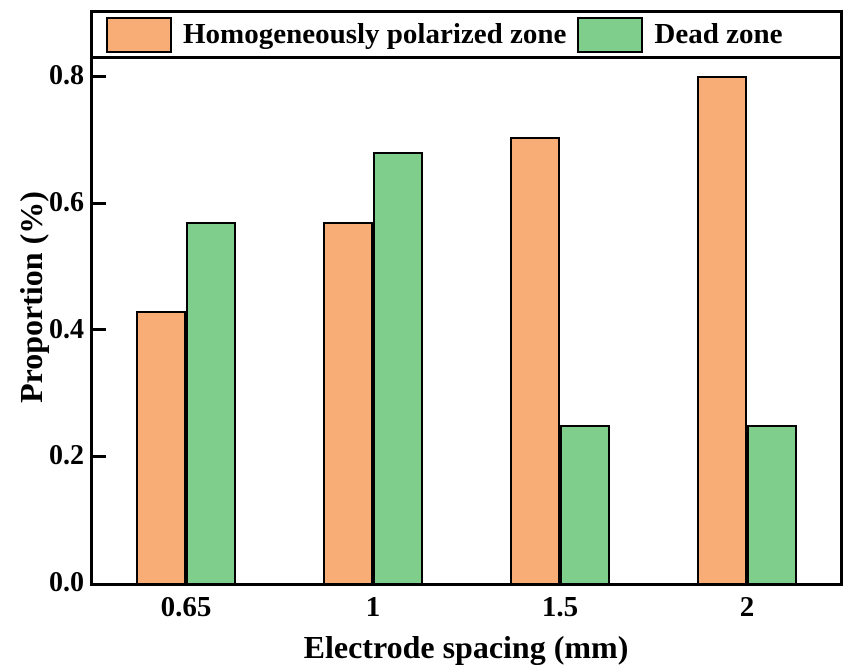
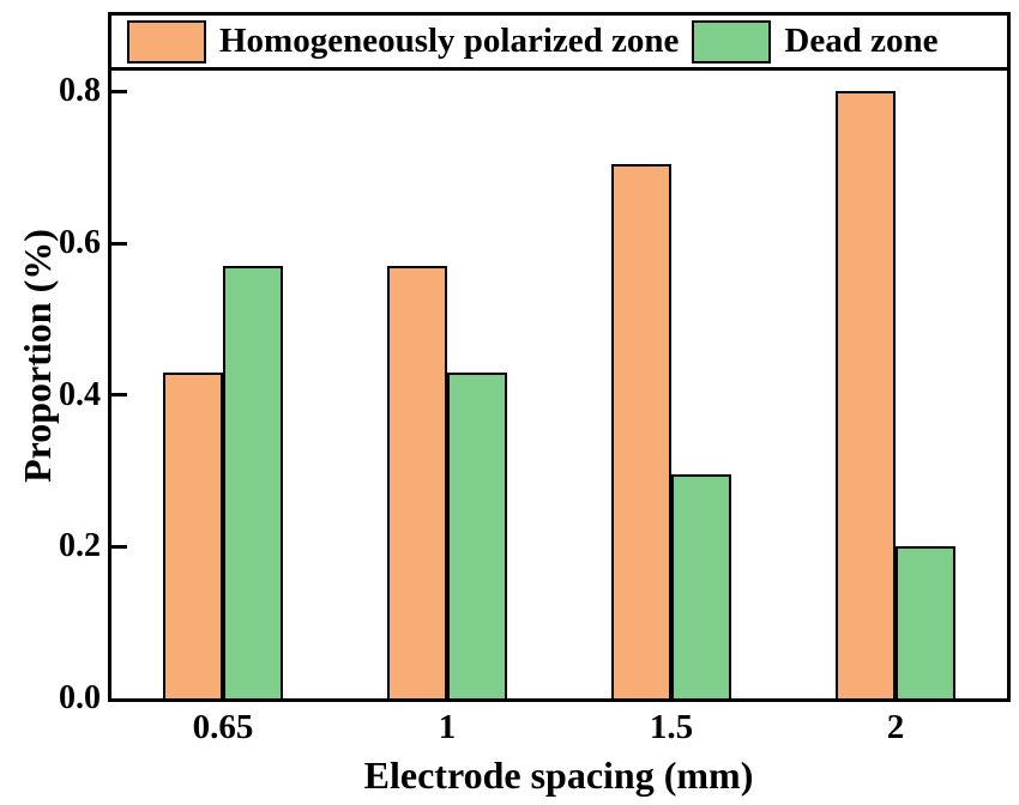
Dead zone/1: 0.68 -> 0.43
Dead zone/1.5: 0.25 -> 0.29
Dead zone/2: 0.25 -> 0.20
